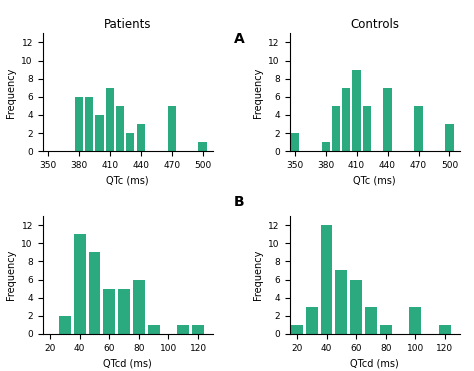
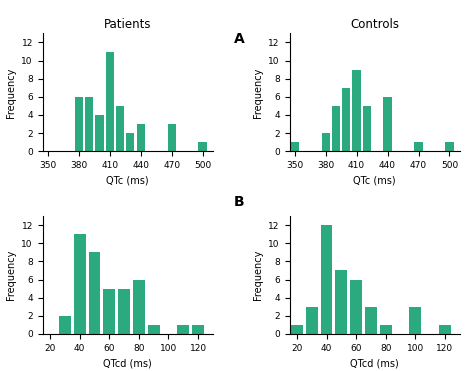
Patients/410: 7 -> 11
Patients/470: 5 -> 3
Controls/350: 2 -> 1
Controls/380: 1 -> 2
Controls/440: 7 -> 6
Controls/470: 5 -> 1
Controls/500: 3 -> 1
